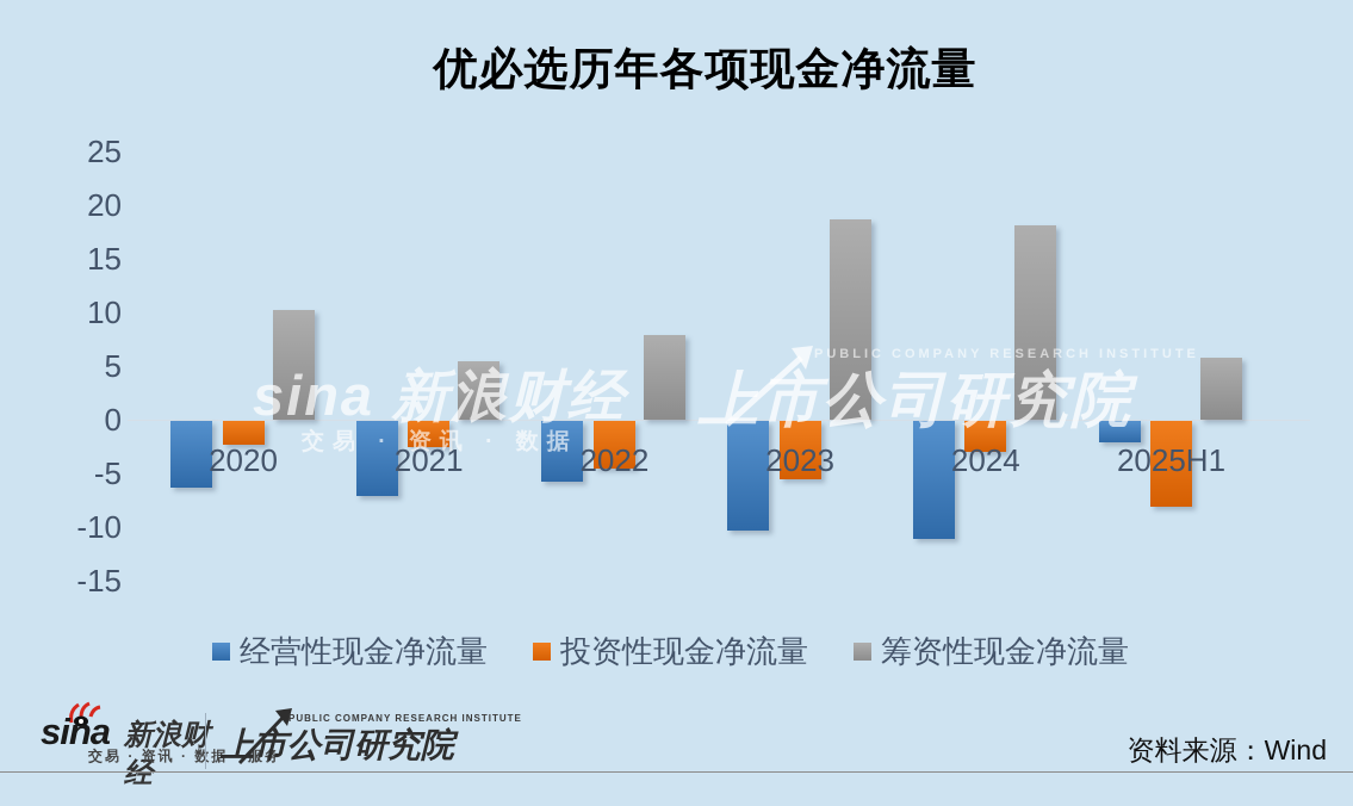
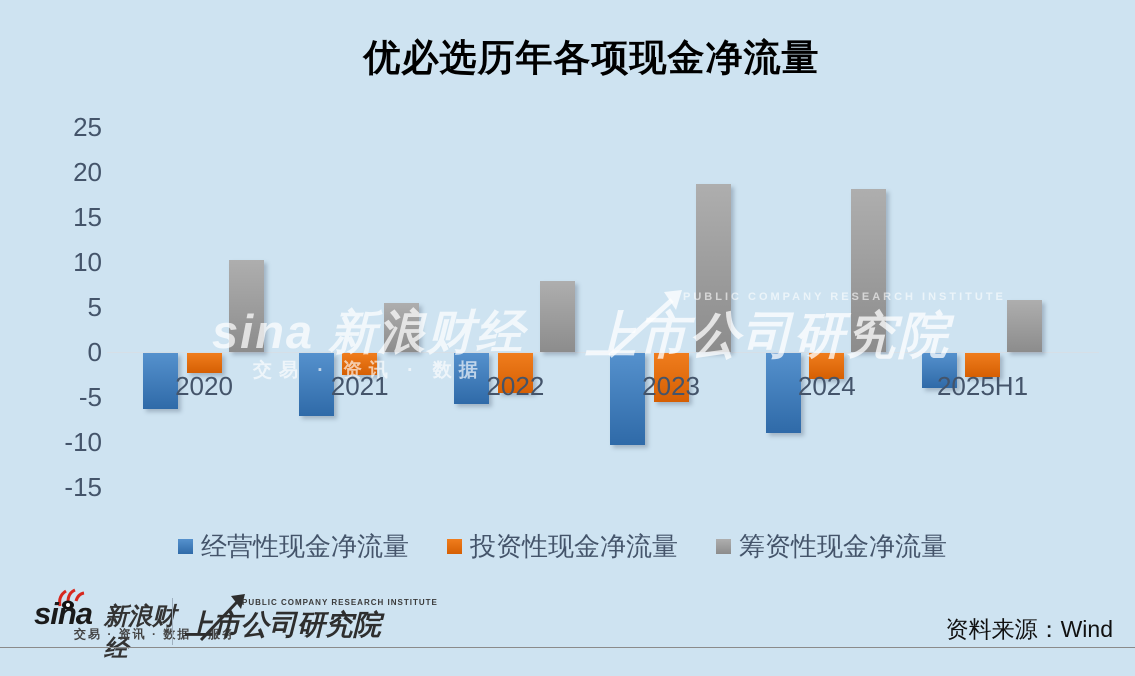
经营性现金净流量/2024: -11 -> -9
经营性现金净流量/2025H1: -2 -> -4
投资性现金净流量/2025H1: -8 -> -3
